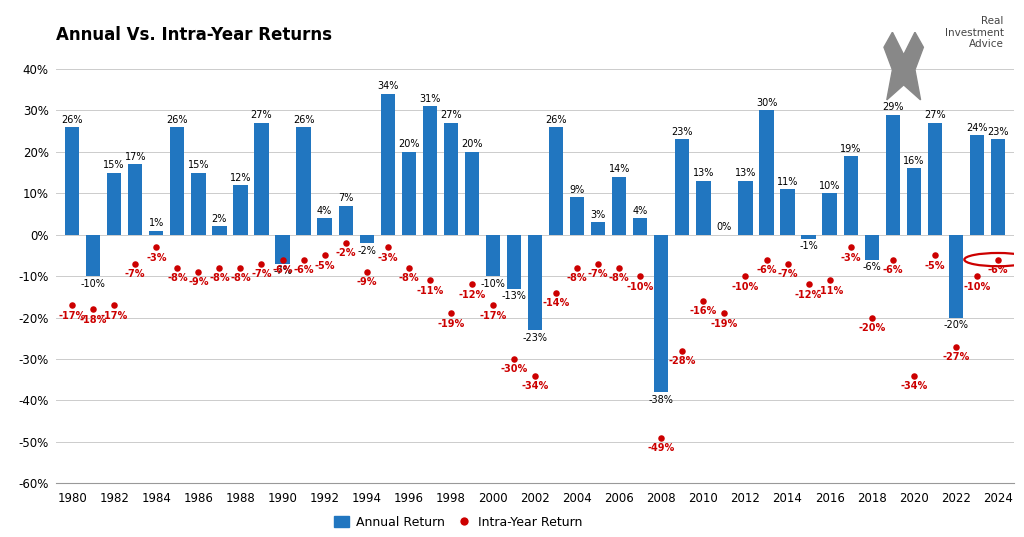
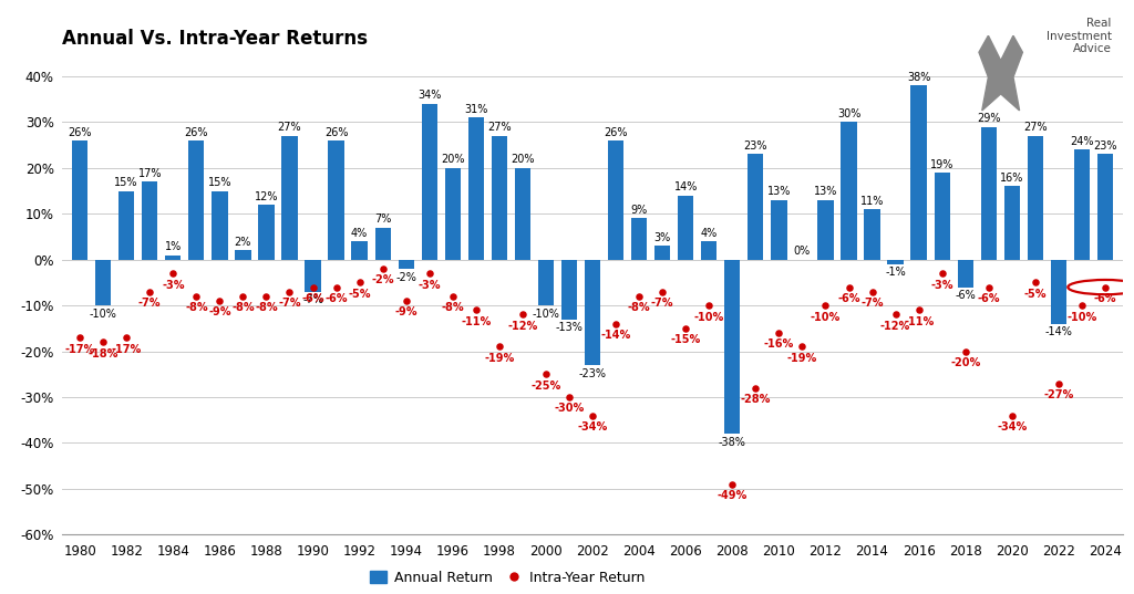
Intra-Year Return/2000: -17% -> -25%
Intra-Year Return/2006: -8% -> -15%
Annual Return/2016: 10% -> 38%
Annual Return/2022: -20% -> -14%
